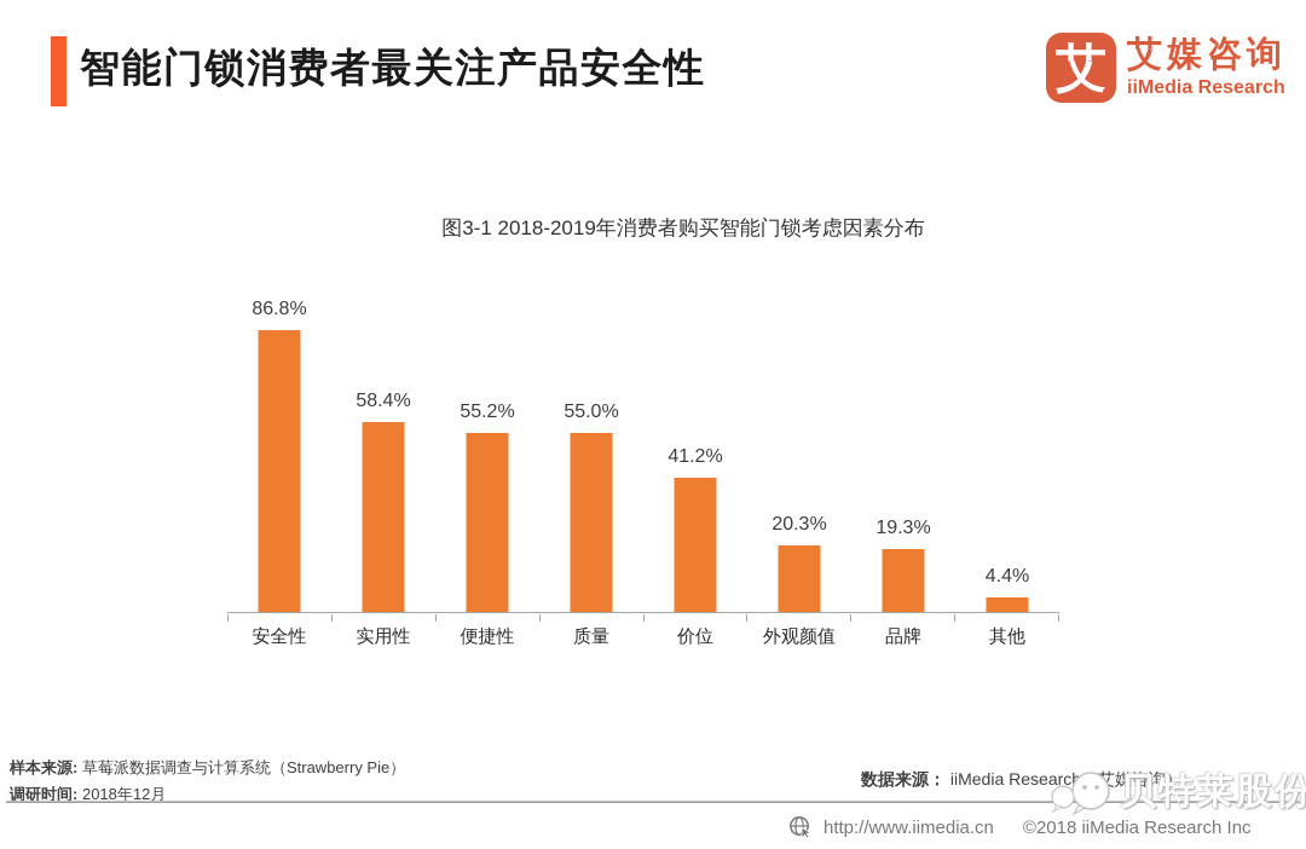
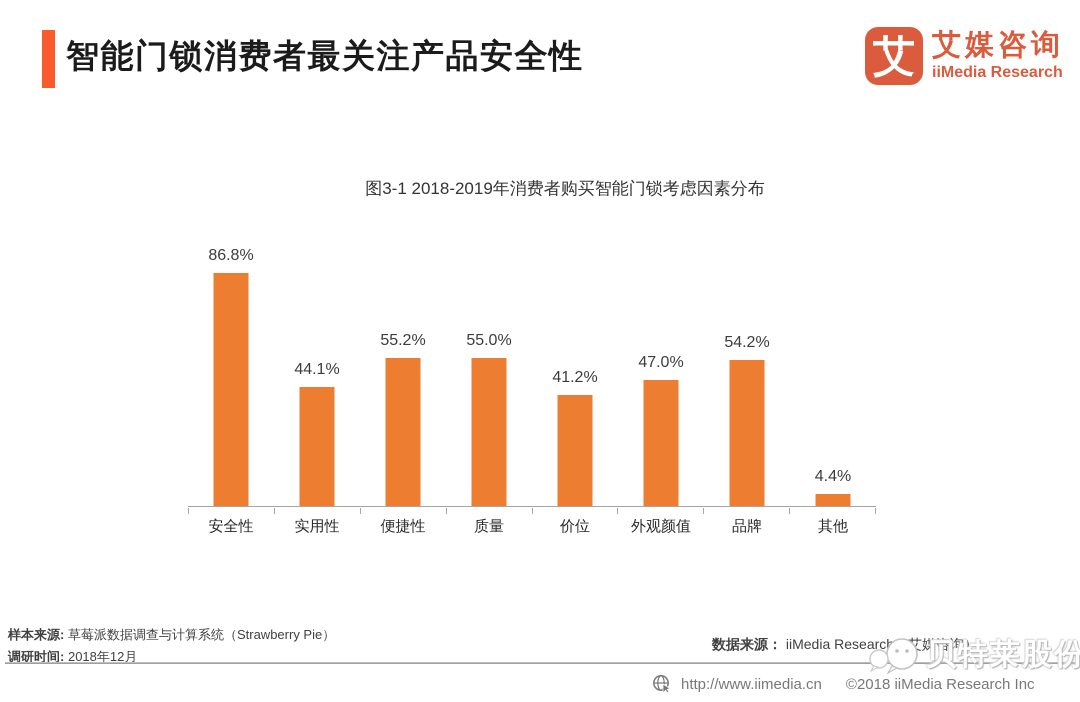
实用性: 58.4% -> 44.1%
外观颜值: 20.3% -> 47.0%
品牌: 19.3% -> 54.2%
